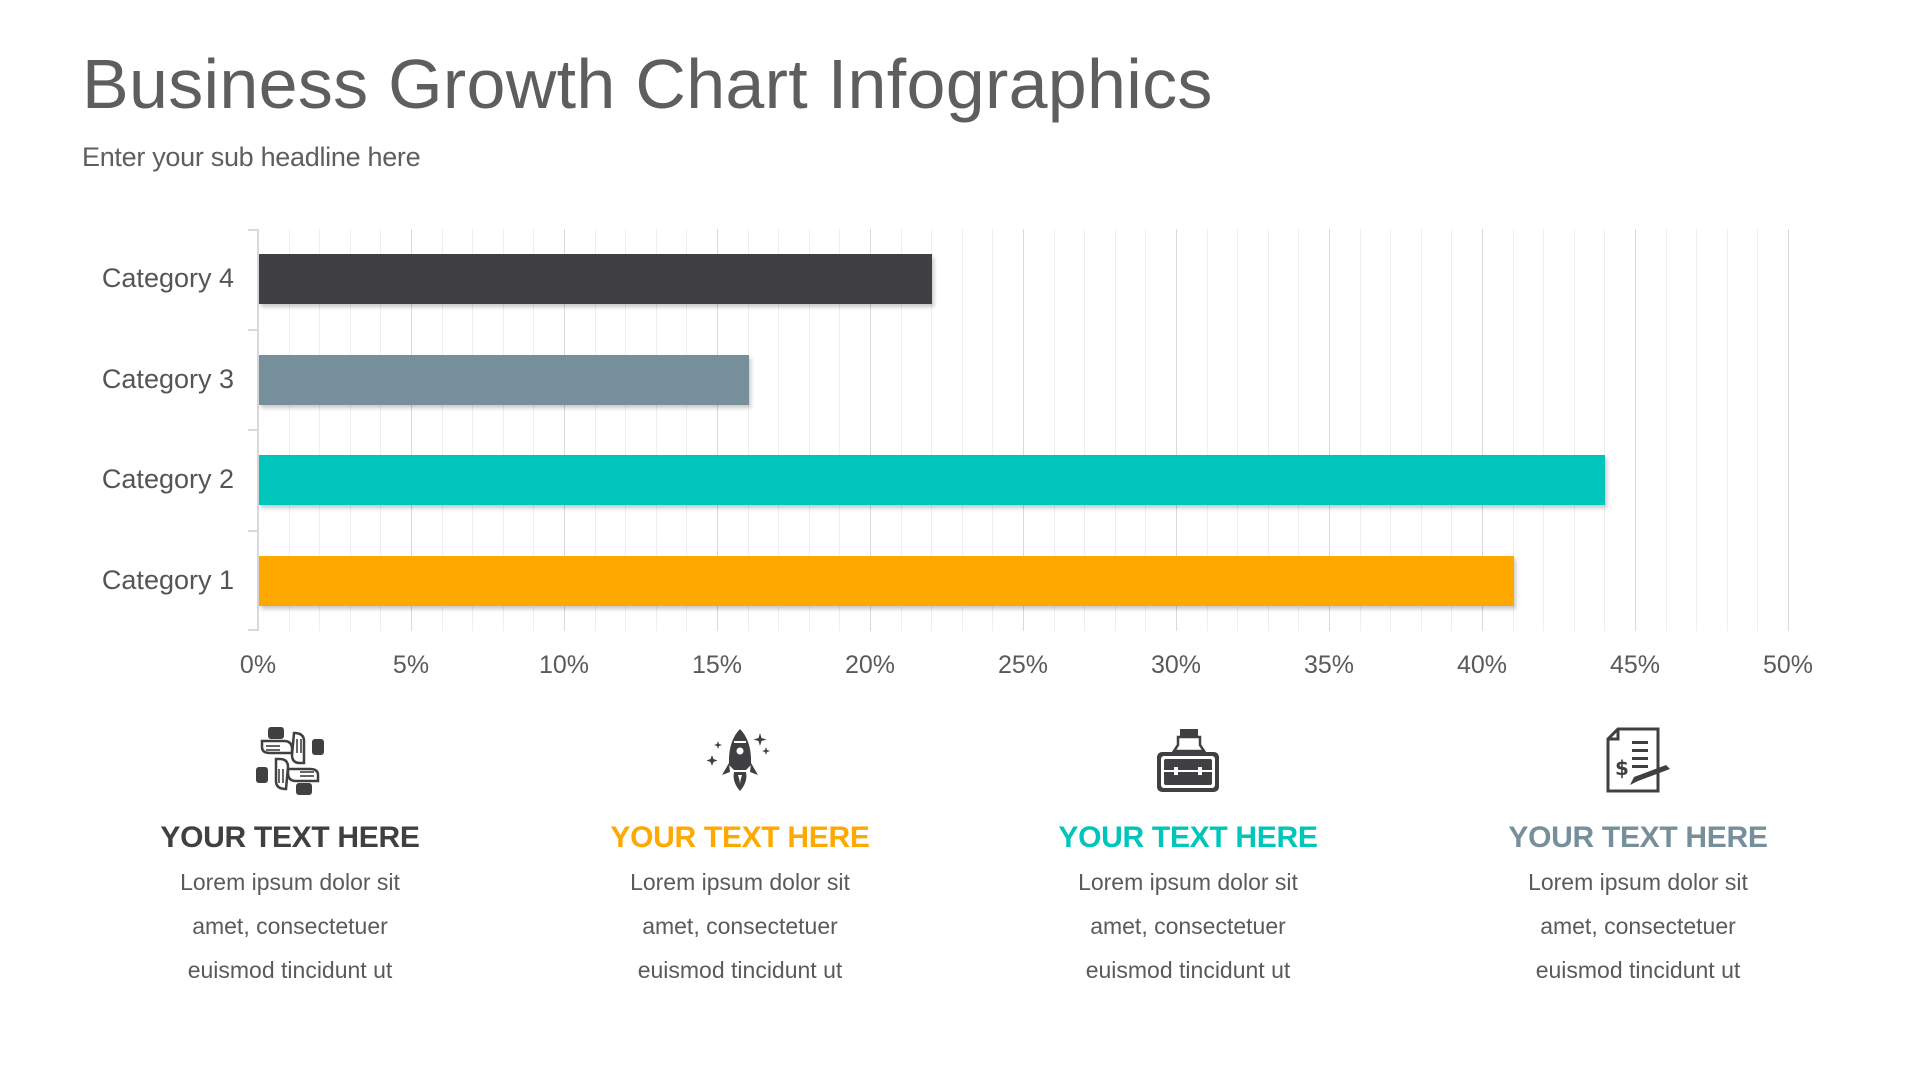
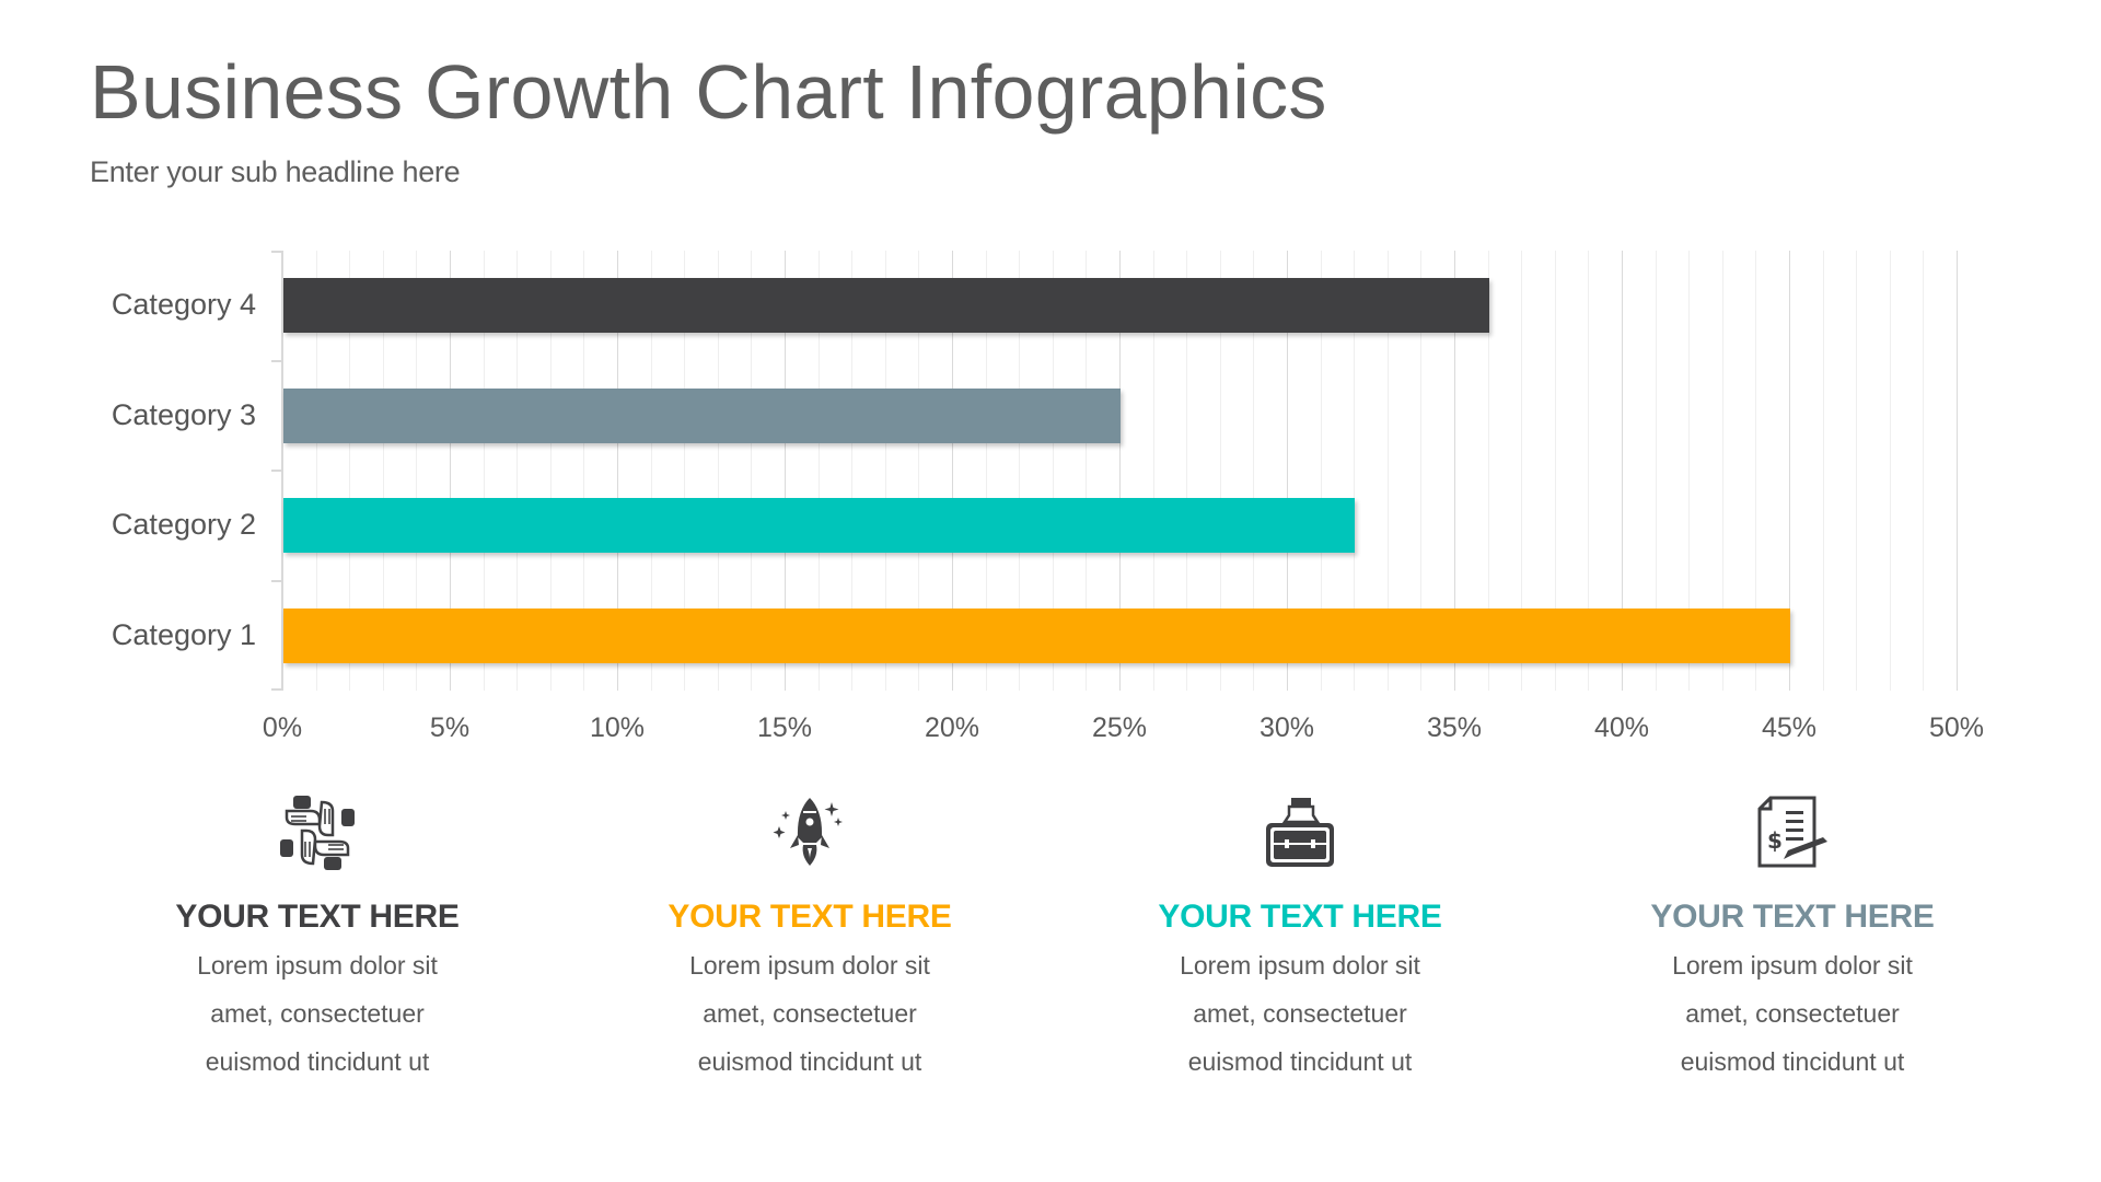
Category 4: 22% -> 36%
Category 3: 16% -> 25%
Category 2: 44% -> 32%
Category 1: 41% -> 45%
